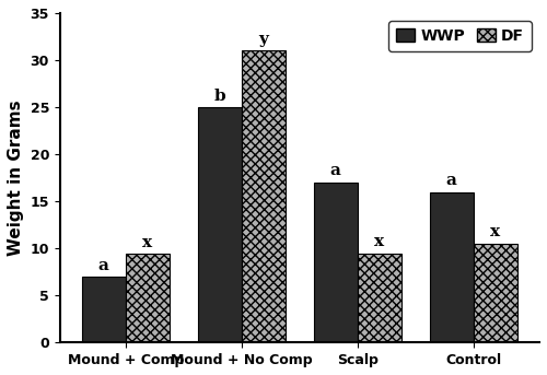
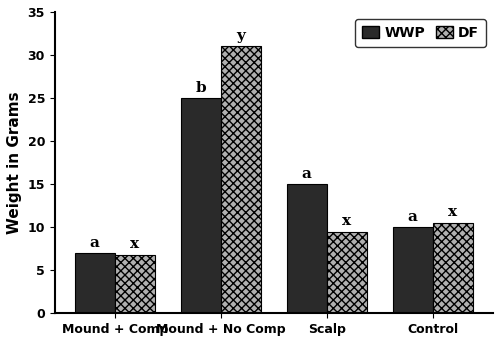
DF/Mound + Comp: 9.4 -> 6.8
WWP/Scalp: 17 -> 15
WWP/Control: 16 -> 10
